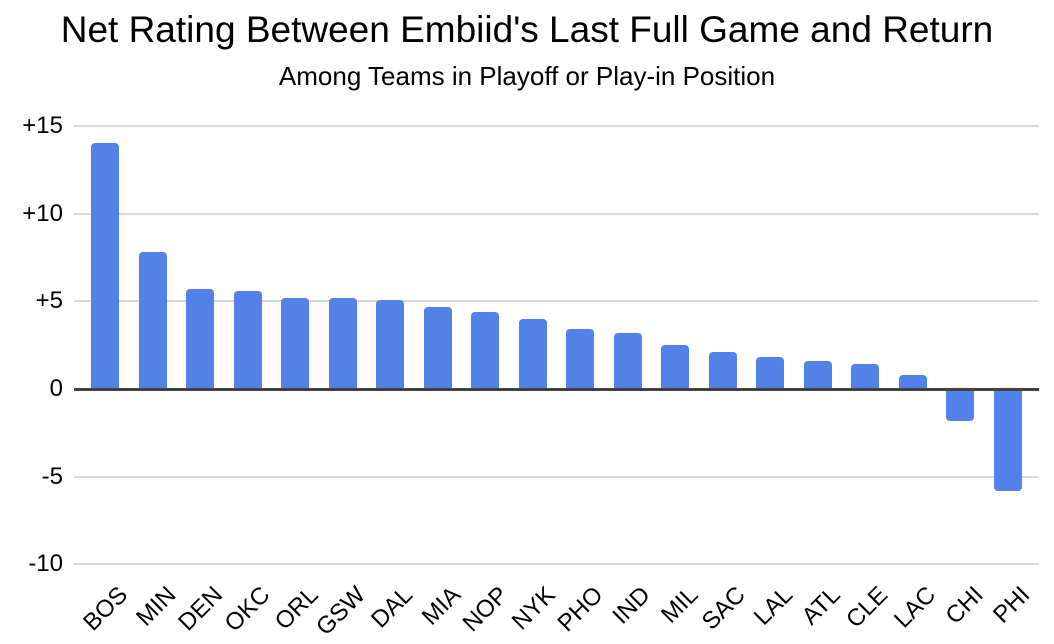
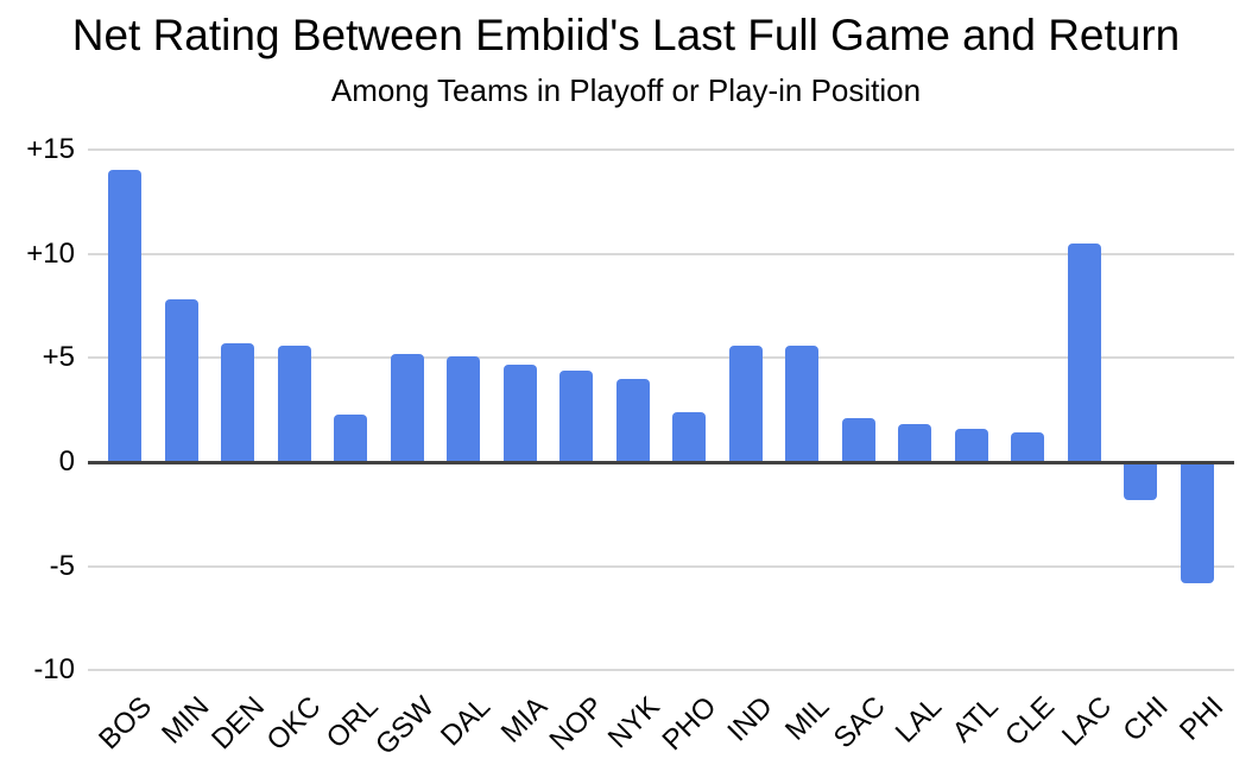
ORL: 5.2 -> 2.3
PHO: 3.4 -> 2.4
IND: 3.2 -> 5.6
MIL: 2.5 -> 5.6
LAC: 0.8 -> 10.5
